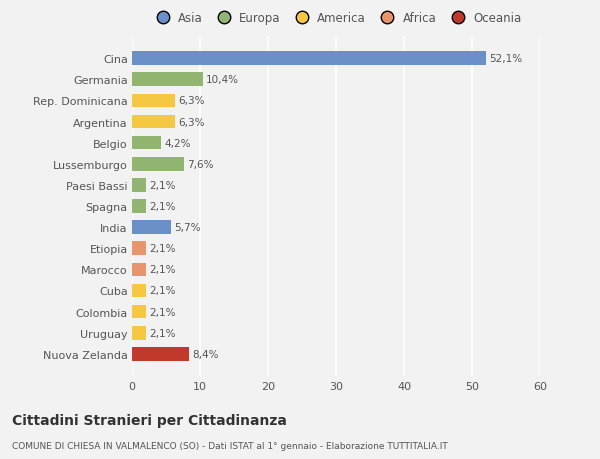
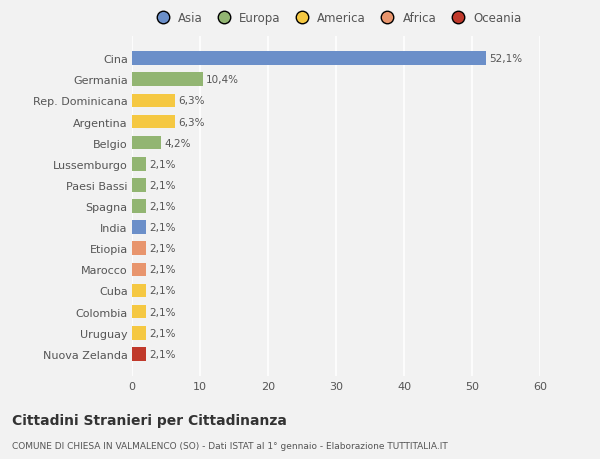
Lussemburgo: 7,6% -> 2,1%
India: 5,7% -> 2,1%
Nuova Zelanda: 8,4% -> 2,1%
